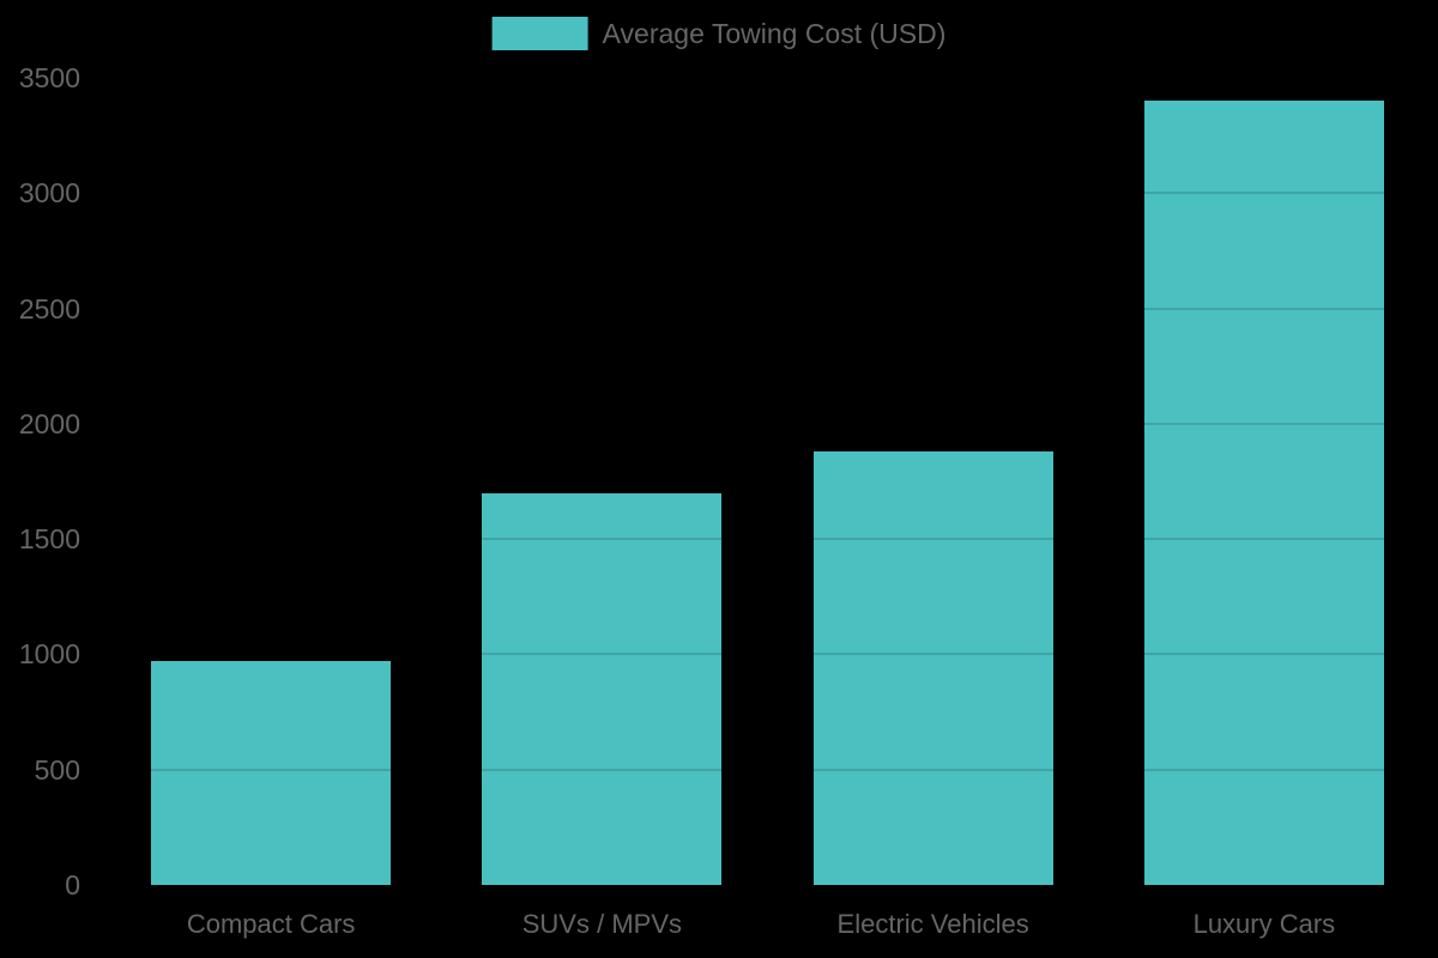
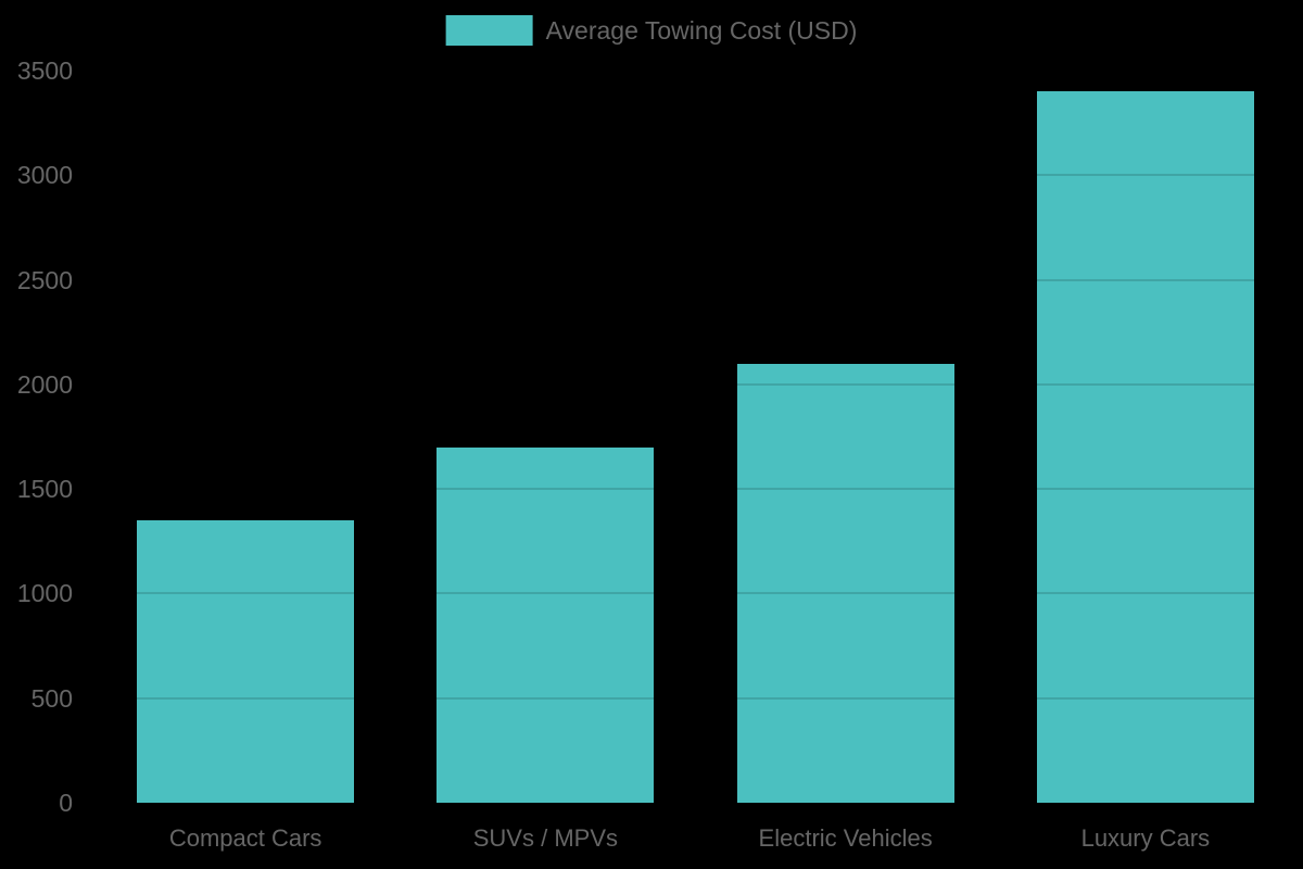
Compact Cars: 970 -> 1350
Electric Vehicles: 1880 -> 2100
